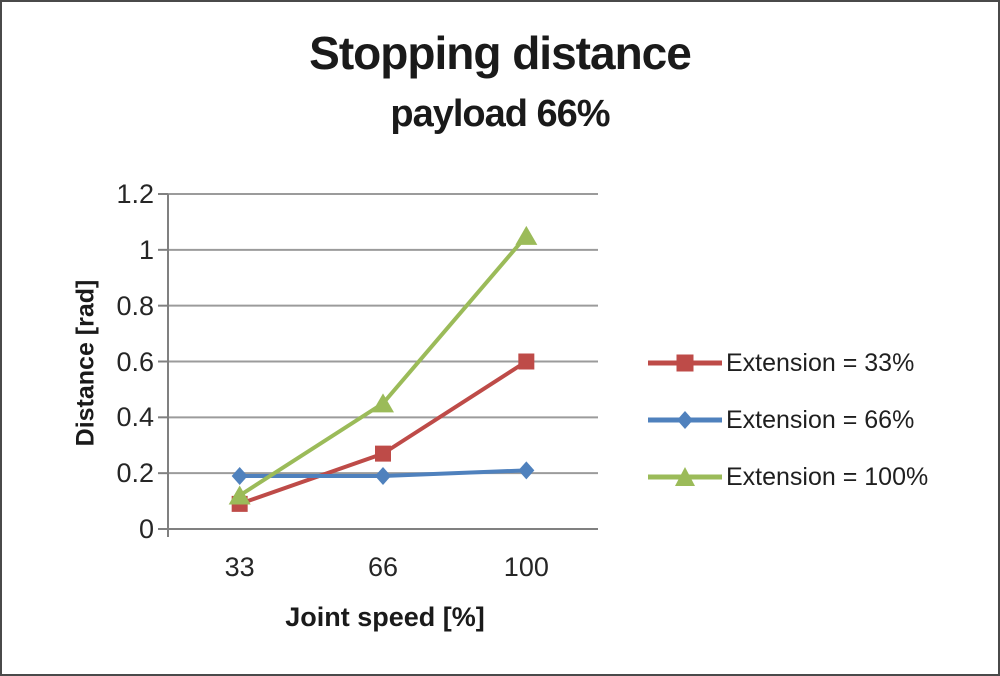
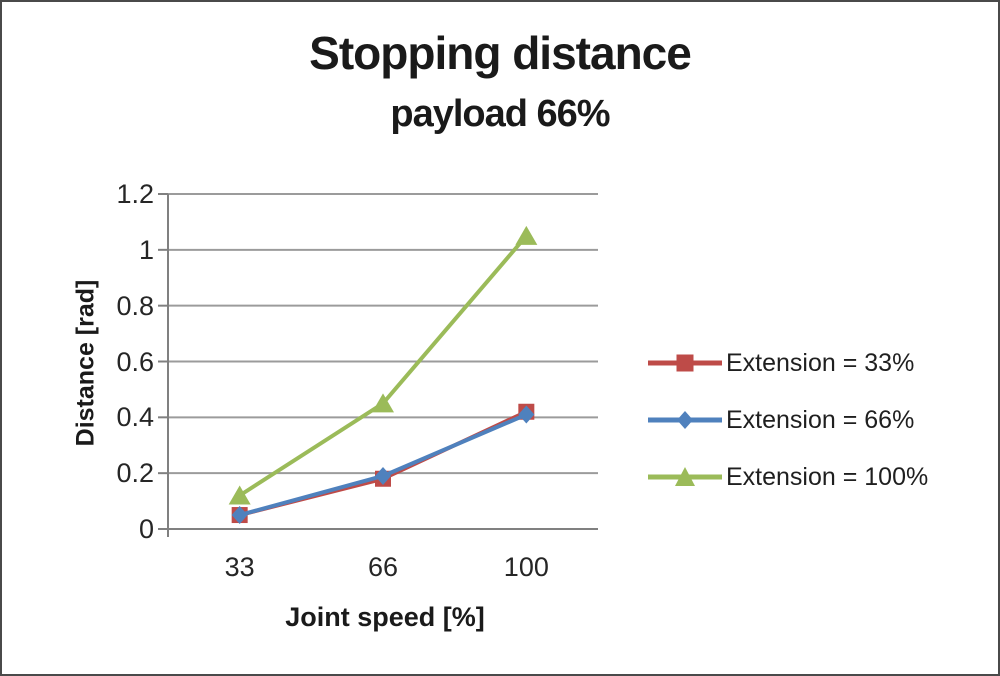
Extension = 33%/33: 0.09 -> 0.05
Extension = 66%/33: 0.19 -> 0.05
Extension = 33%/66: 0.27 -> 0.18
Extension = 33%/100: 0.60 -> 0.42
Extension = 66%/100: 0.21 -> 0.41
